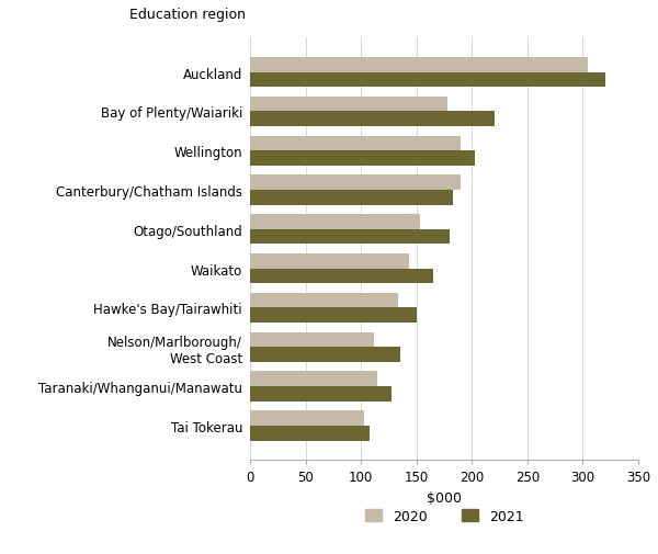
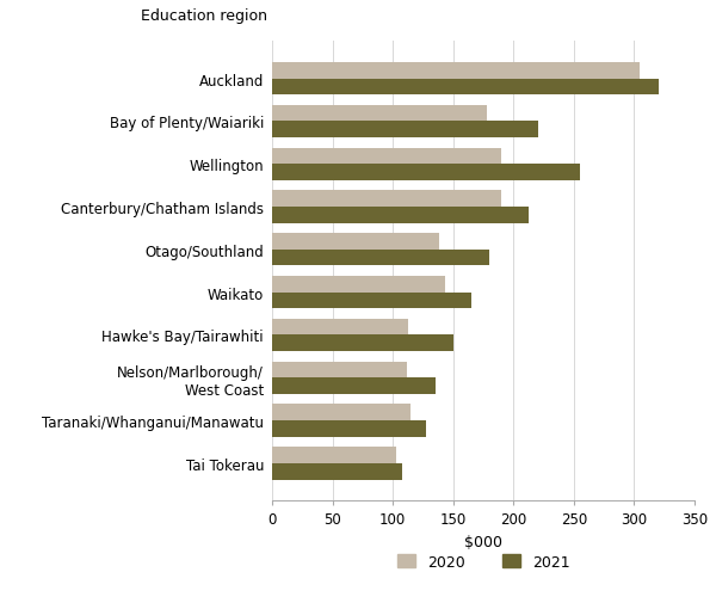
2021/Wellington: 203 -> 255
2021/Canterbury/Chatham Islands: 183 -> 213
2020/Otago/Southland: 153 -> 138
2020/Hawke's Bay/Tairawhiti: 133 -> 113
